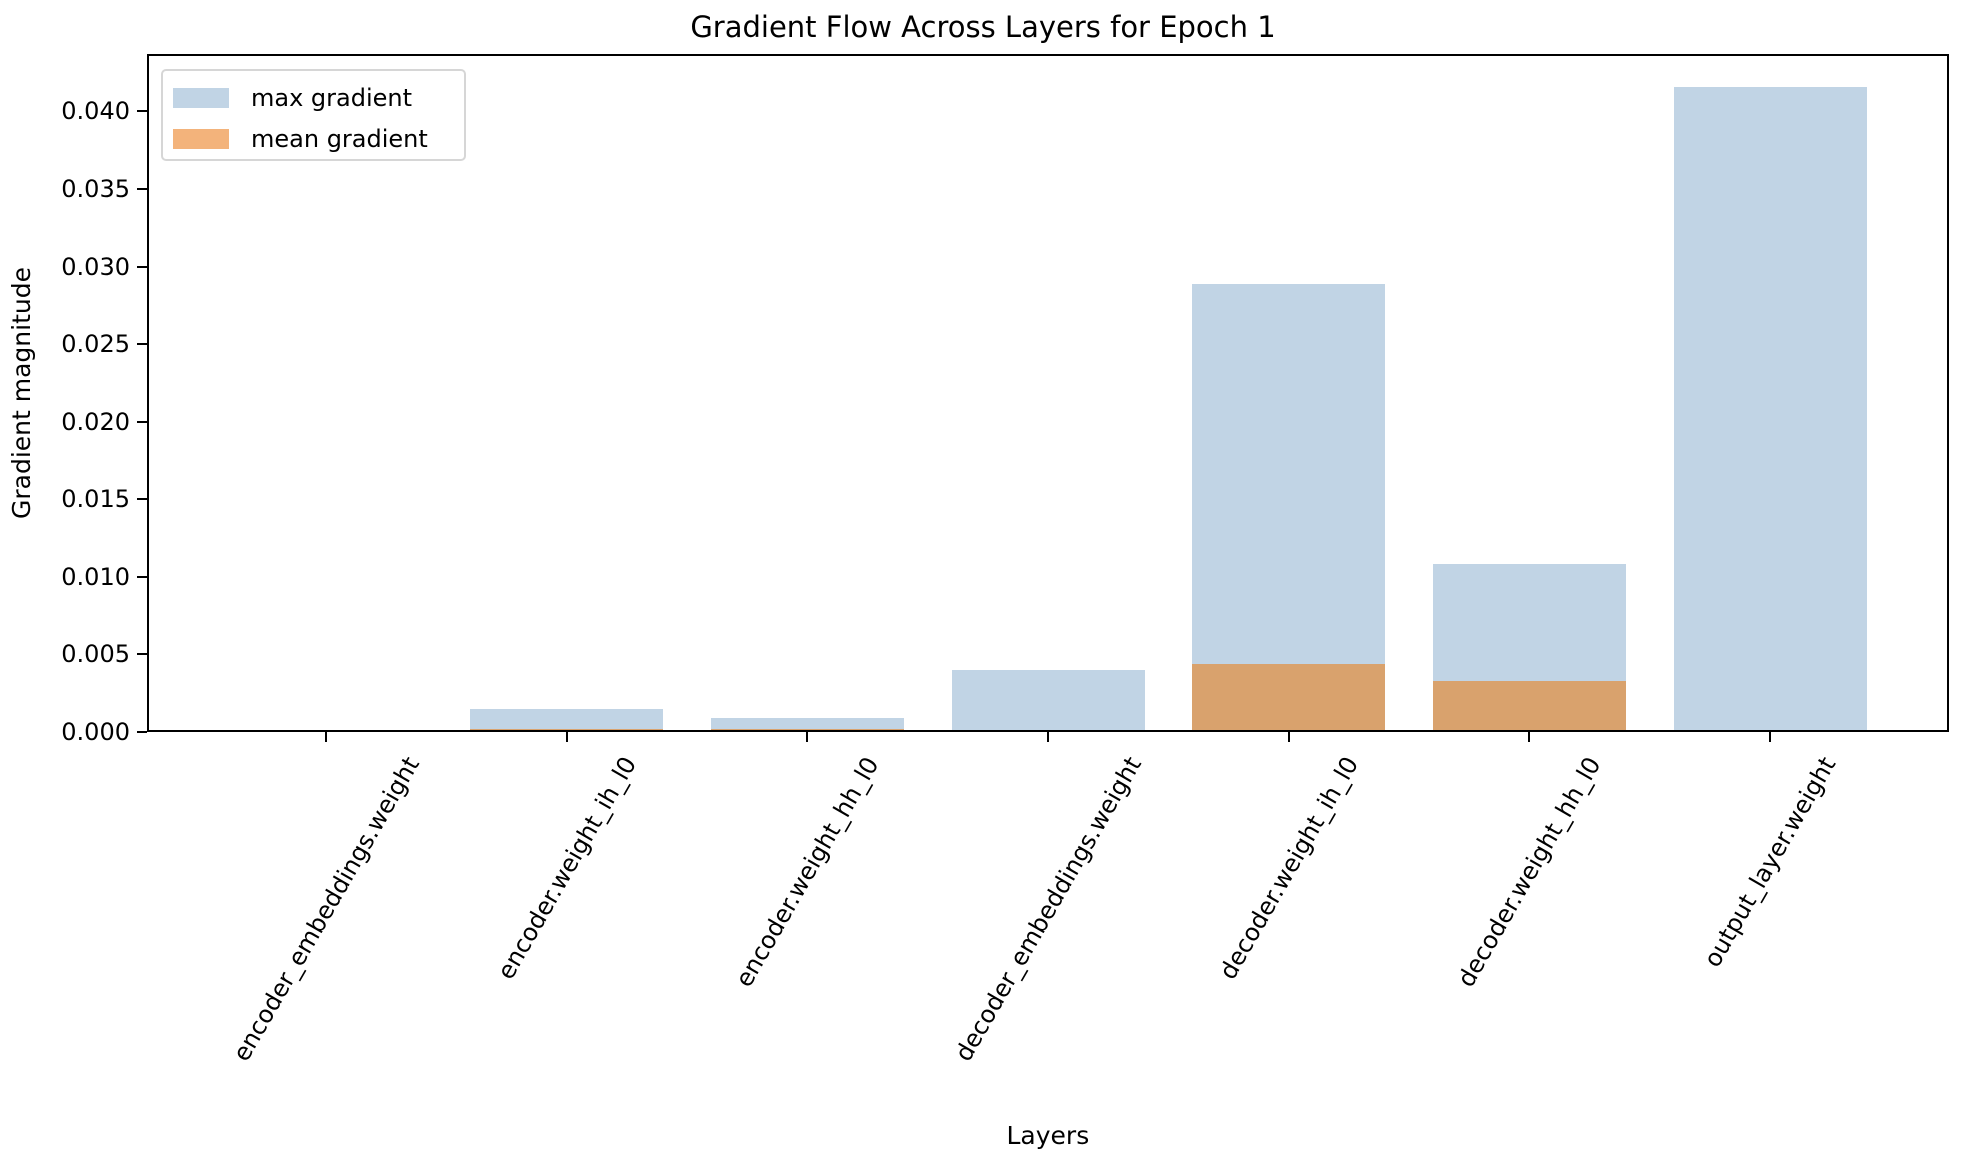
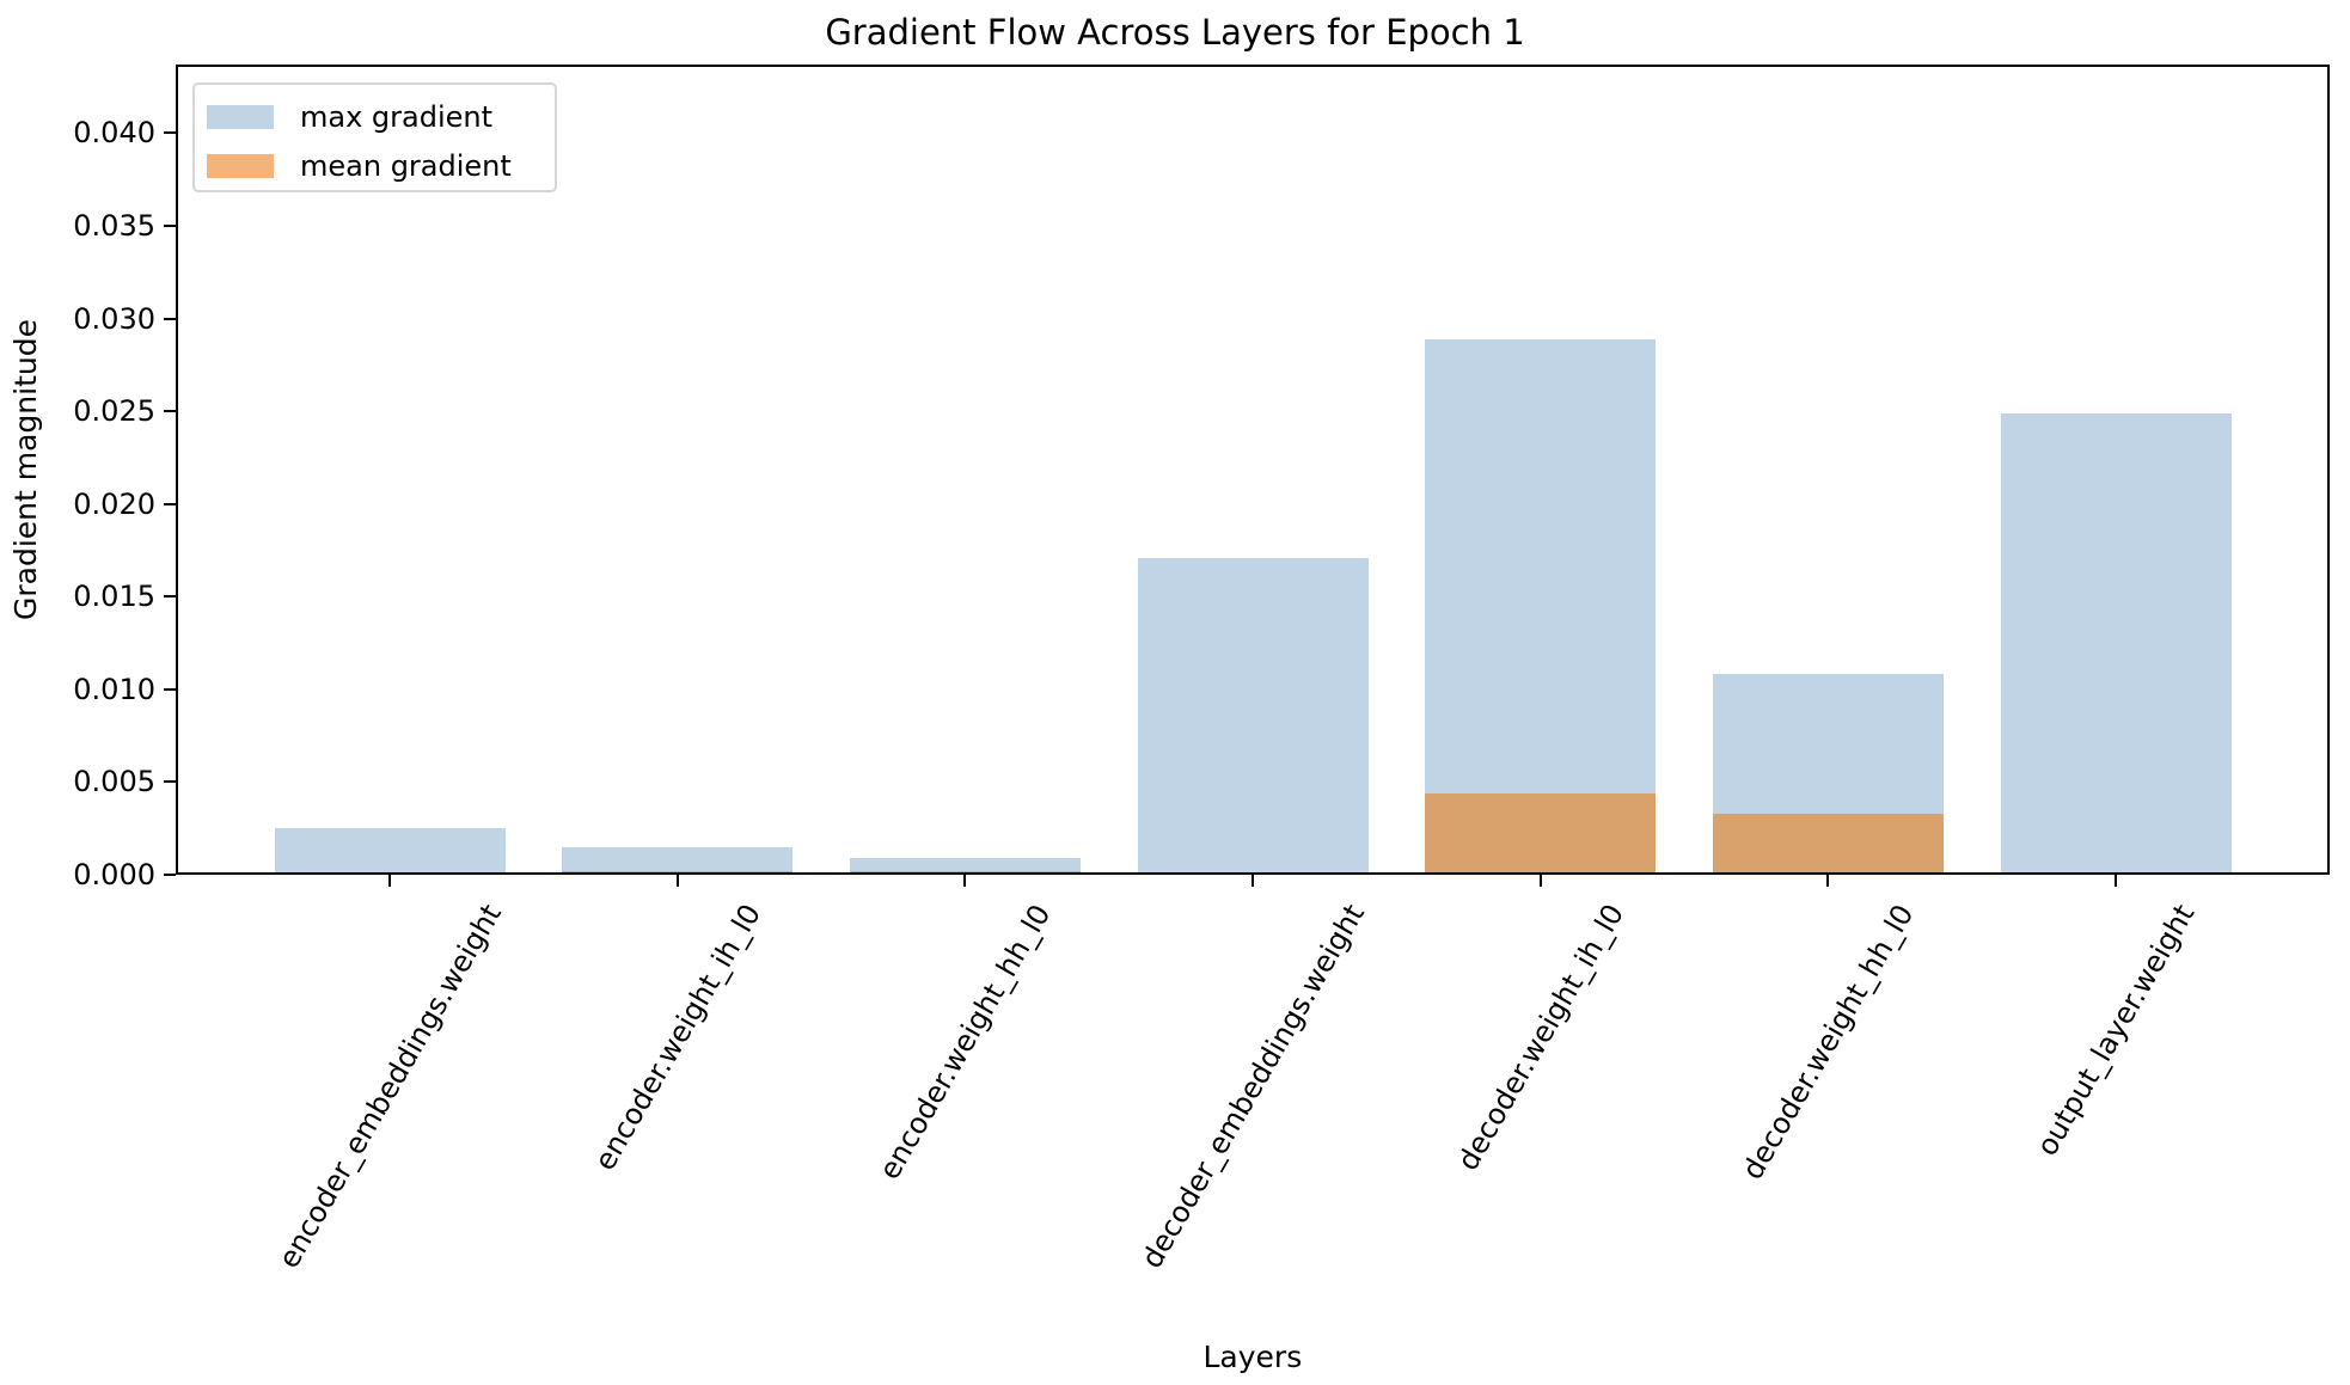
max gradient/encoder_embeddings.weight: 0.0001 -> 0.0025
max gradient/decoder_embeddings.weight: 0.0040 -> 0.0171
max gradient/output_layer.weight: 0.0416 -> 0.0249
